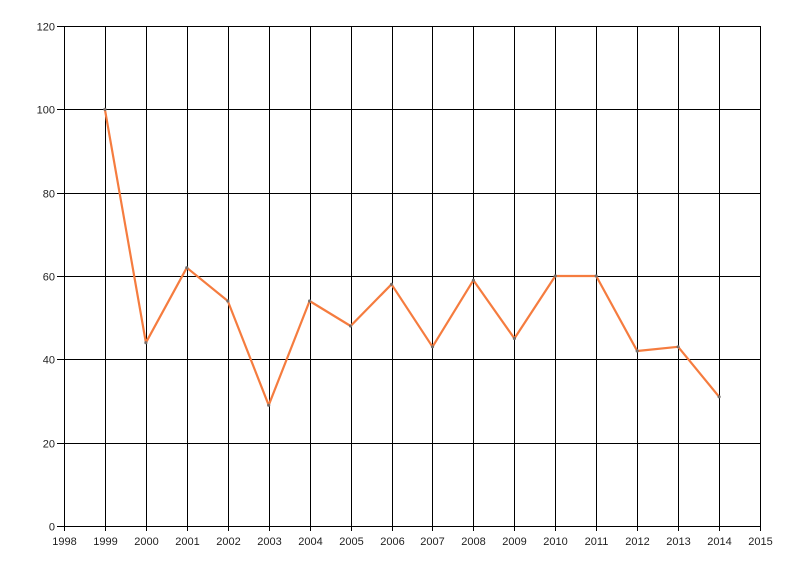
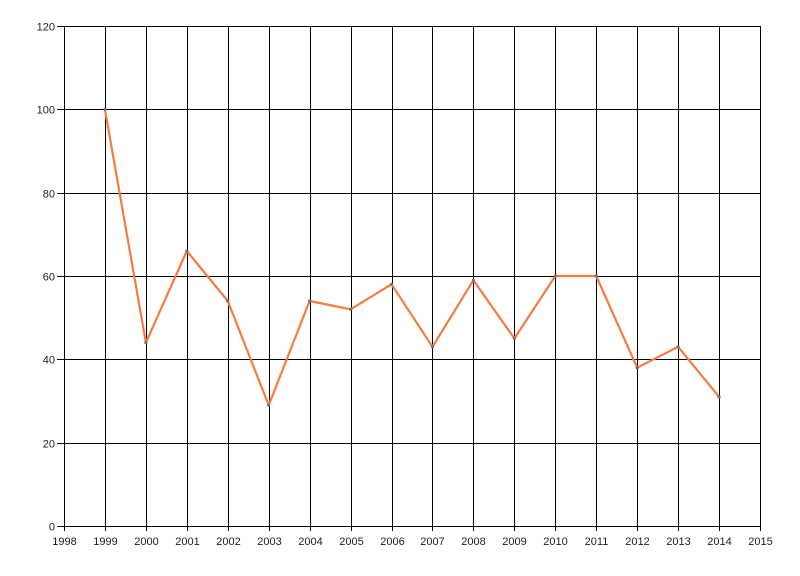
2001: 62 -> 66
2005: 48 -> 52
2012: 42 -> 38
